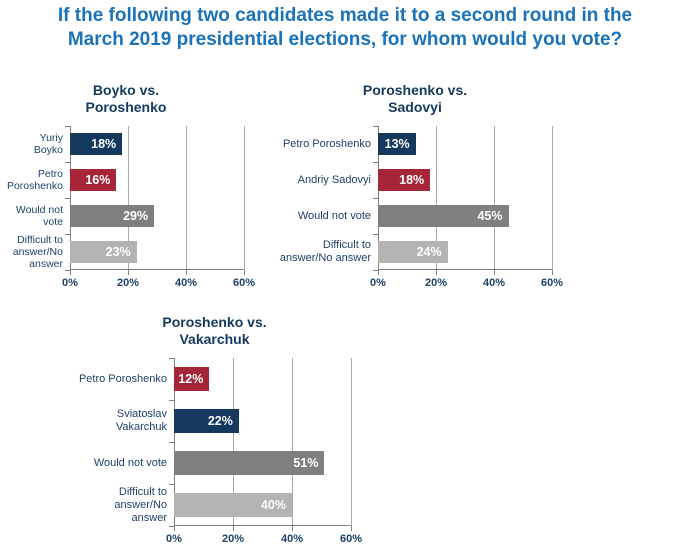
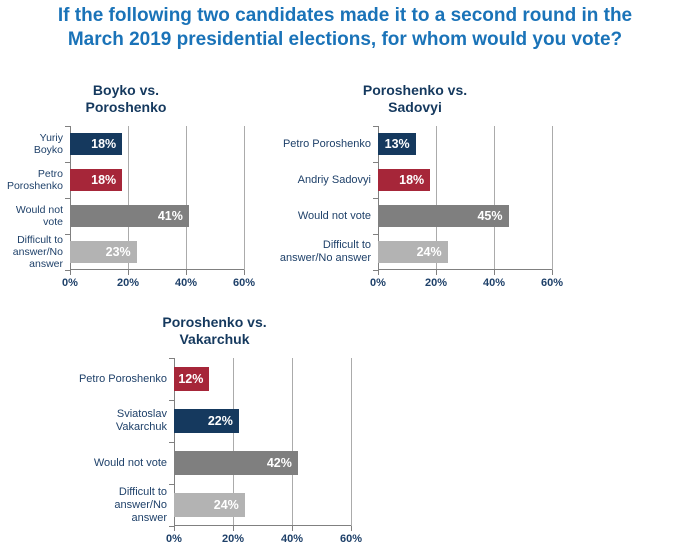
Boyko vs. Poroshenko/Petro Poroshenko: 16% -> 18%
Boyko vs. Poroshenko/Would not vote: 29% -> 41%
Poroshenko vs. Vakarchuk/Would not vote: 51% -> 42%
Poroshenko vs. Vakarchuk/Difficult to answer/No answer: 40% -> 24%
